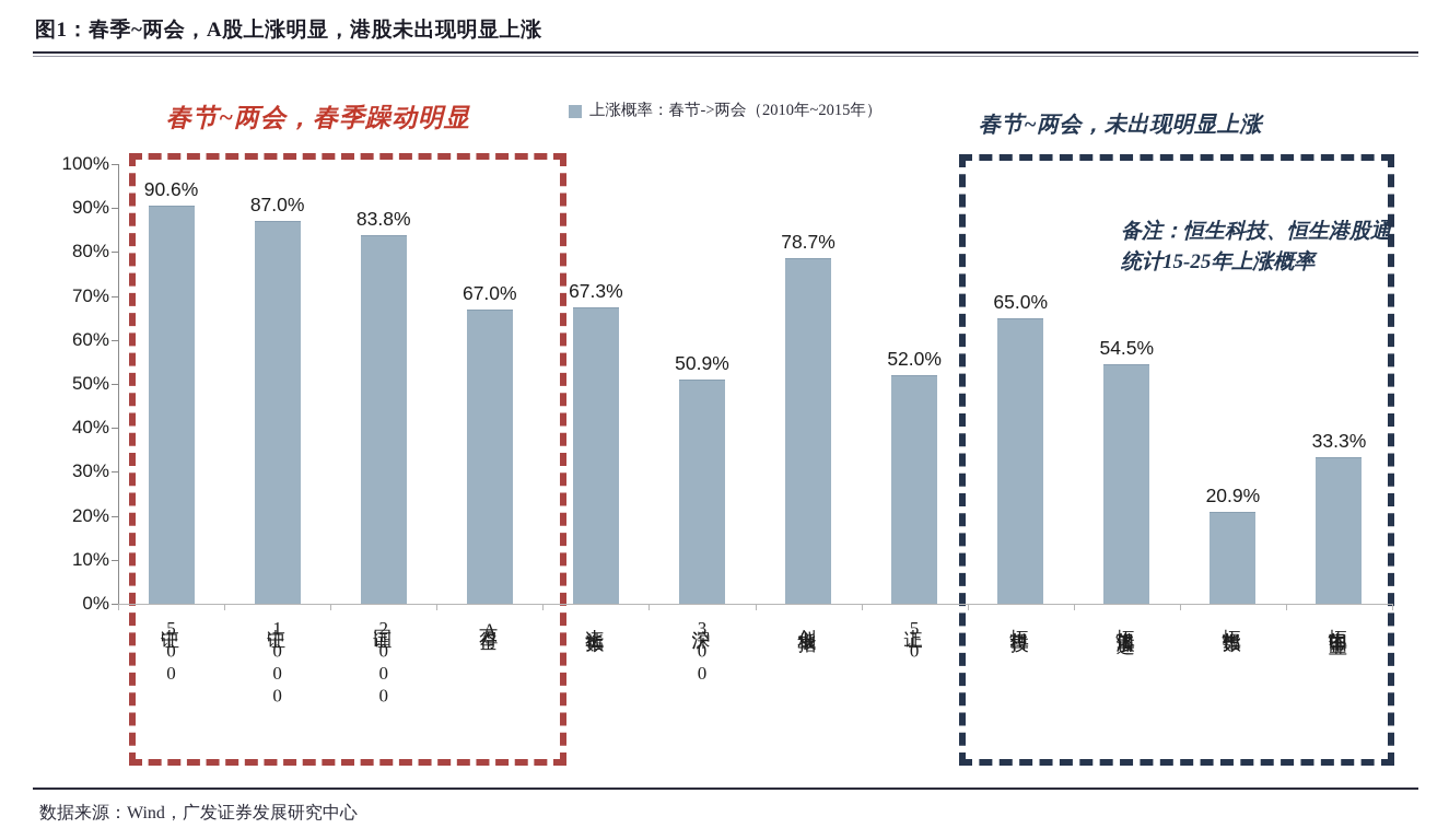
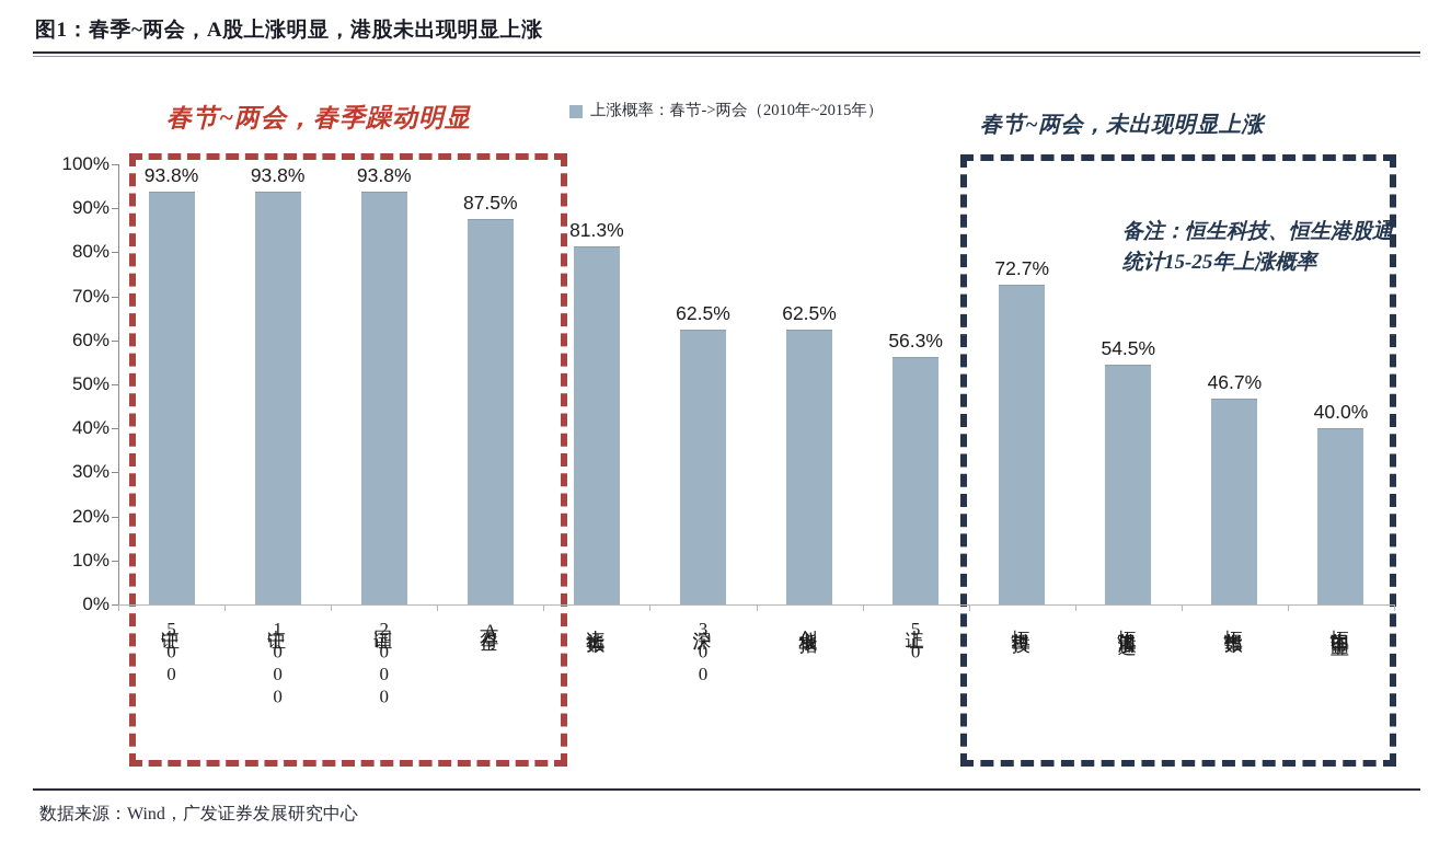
中证500: 90.6% -> 93.8%
中证1000: 87.0% -> 93.8%
国证2000: 83.8% -> 93.8%
万得全A: 67.0% -> 87.5%
上证指数: 67.3% -> 81.3%
沪深300: 50.9% -> 62.5%
创业板指: 78.7% -> 62.5%
上证50: 52.0% -> 56.3%
恒生科技: 65.0% -> 72.7%
恒生指数: 20.9% -> 46.7%
恒生中国企业: 33.3% -> 40.0%
